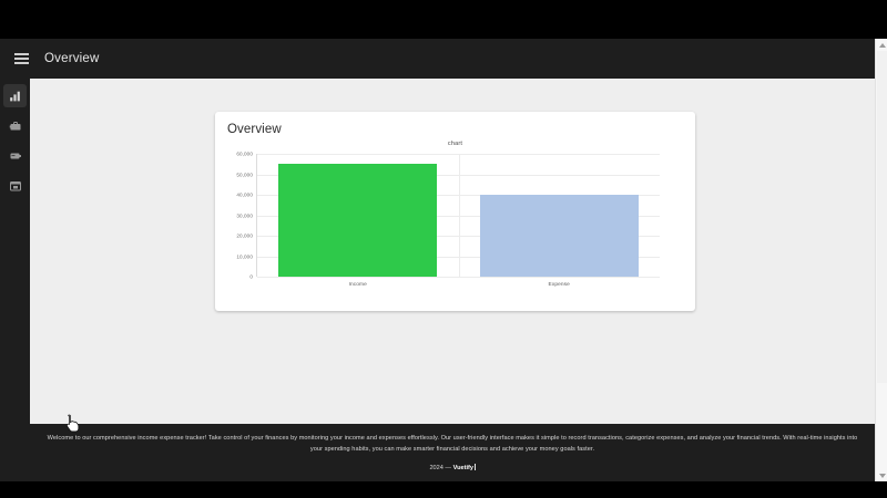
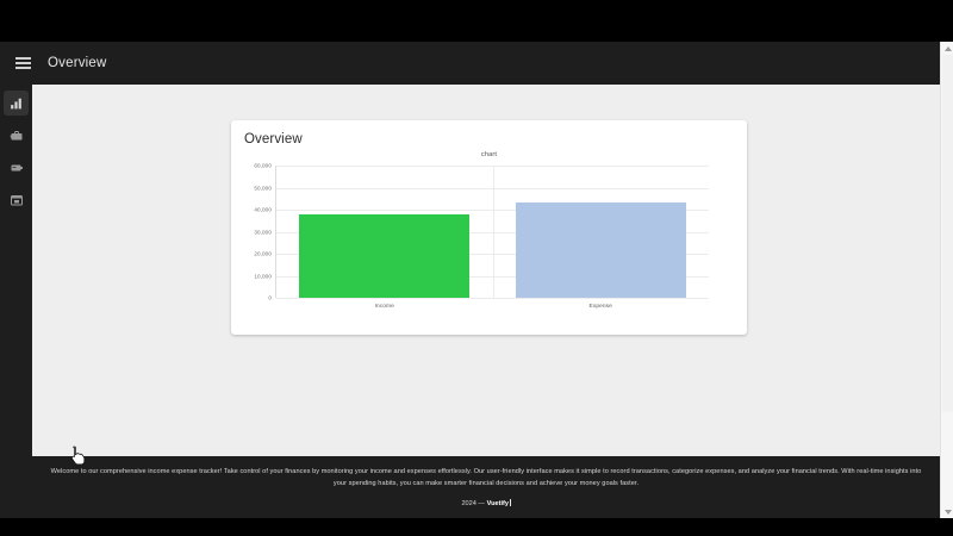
Income: 55000 -> 38000
Expense: 40000 -> 43000
